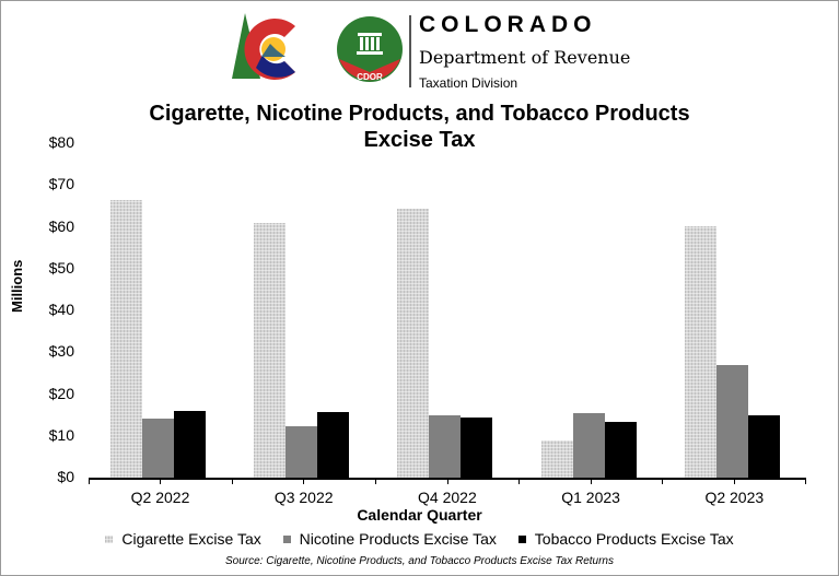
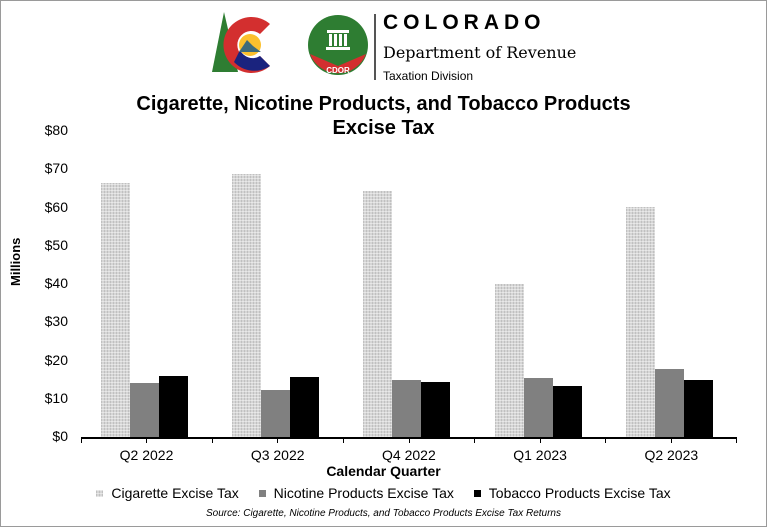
Cigarette Excise Tax/Q3 2022: $61 -> $69
Cigarette Excise Tax/Q1 2023: $9 -> $40
Nicotine Products Excise Tax/Q2 2023: $27 -> $18
